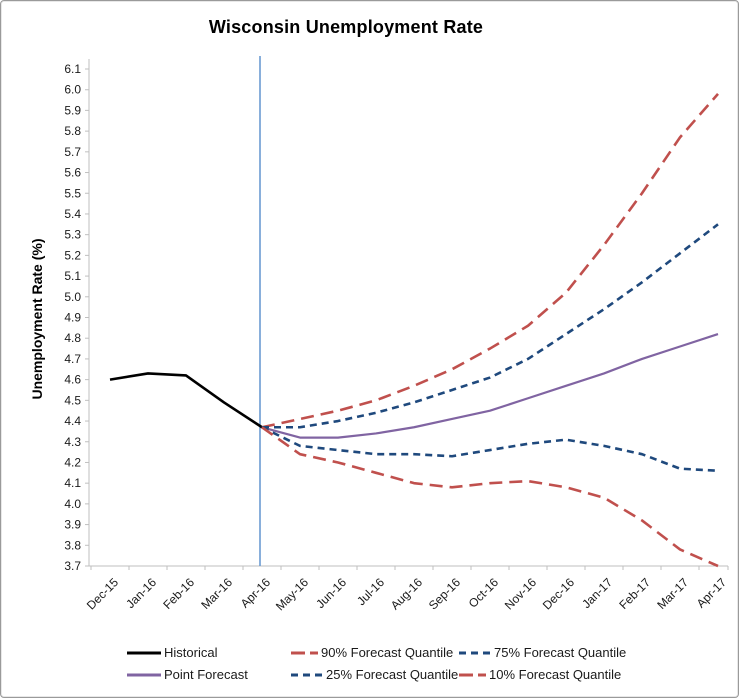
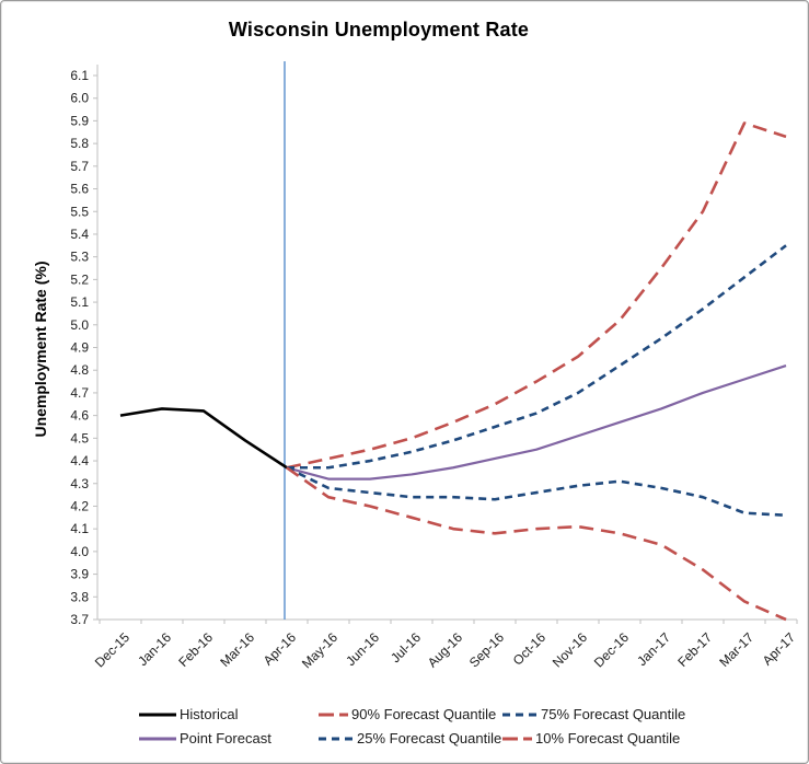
90% Forecast Quantile/Mar-17: 5.77 -> 5.89
90% Forecast Quantile/Apr-17: 5.98 -> 5.83
